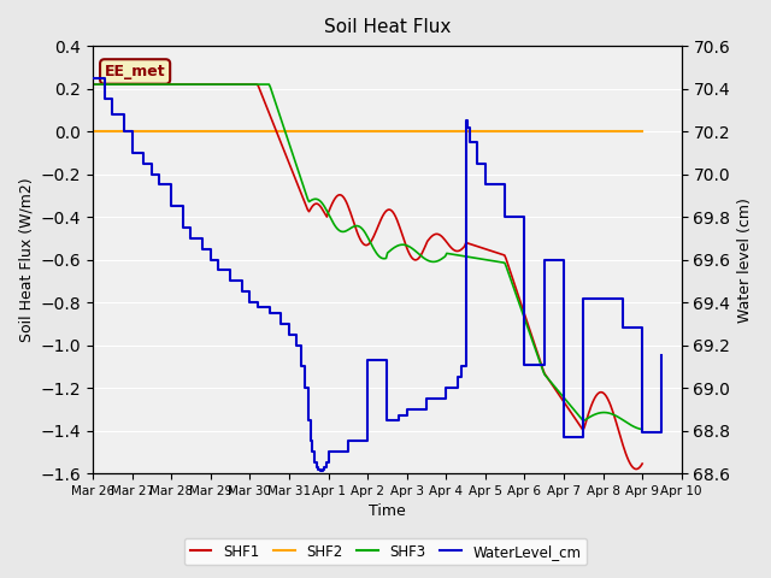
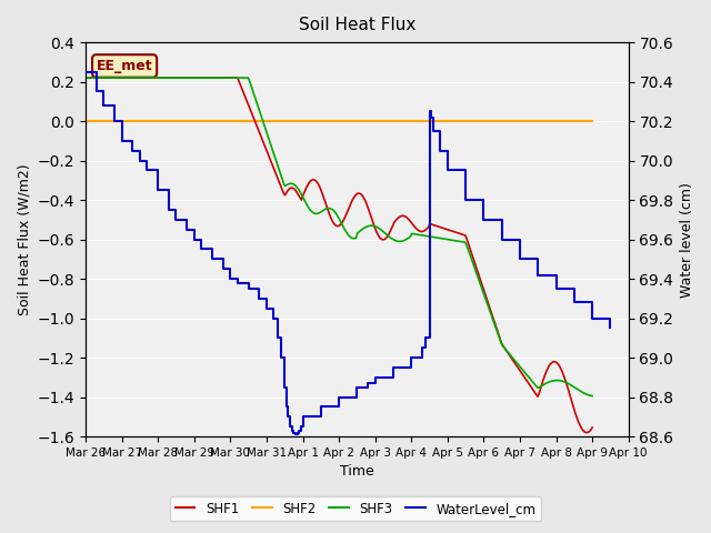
WaterLevel_cm/Apr 2: 69.13 -> 68.80
WaterLevel_cm/Apr 6: 69.11 -> 69.70
WaterLevel_cm/Apr 7: 68.77 -> 69.50
WaterLevel_cm/Apr 8: 69.42 -> 69.35
WaterLevel_cm/Apr 9: 68.79 -> 69.20
